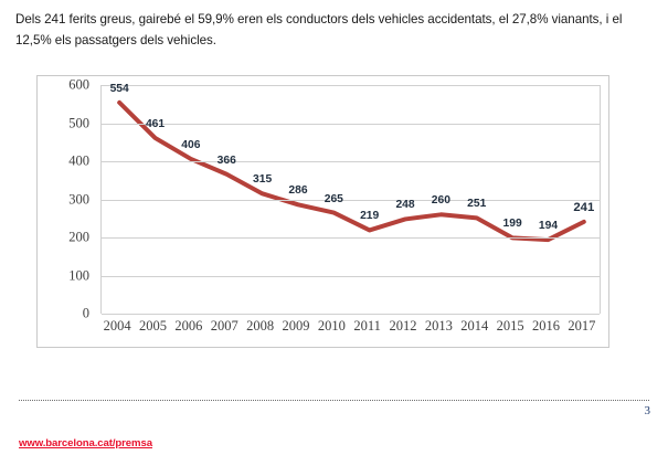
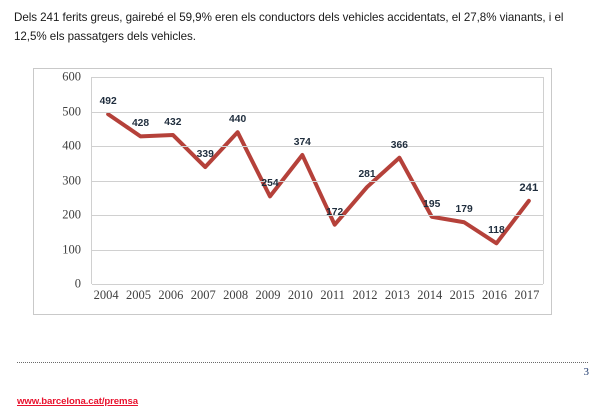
2004: 554 -> 492
2005: 461 -> 428
2006: 406 -> 432
2007: 366 -> 339
2008: 315 -> 440
2009: 286 -> 254
2010: 265 -> 374
2011: 219 -> 172
2012: 248 -> 281
2013: 260 -> 366
2014: 251 -> 195
2015: 199 -> 179
2016: 194 -> 118
